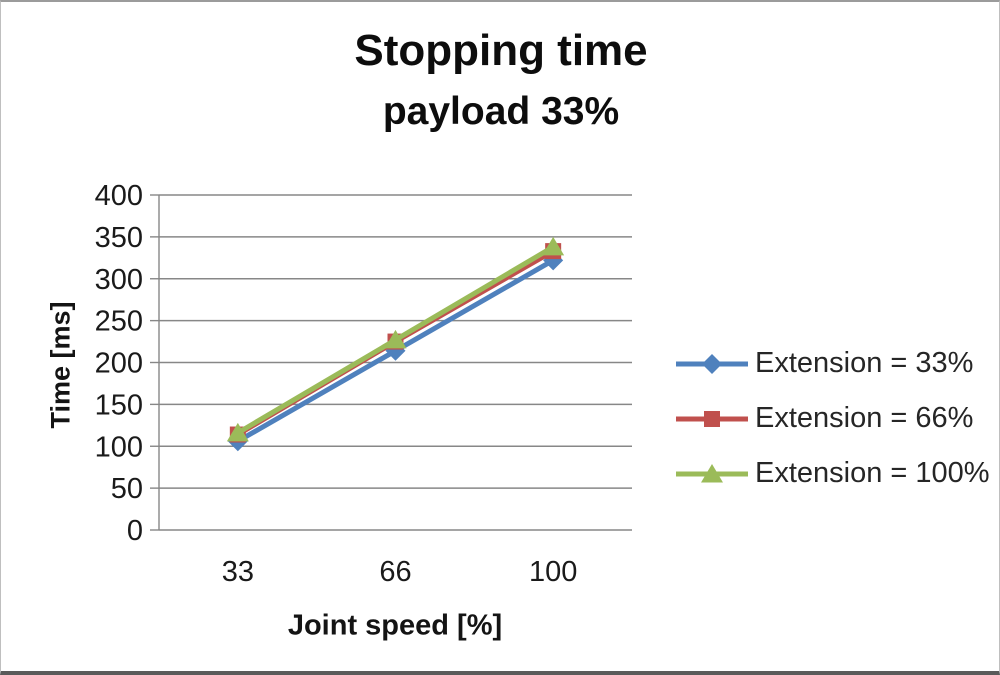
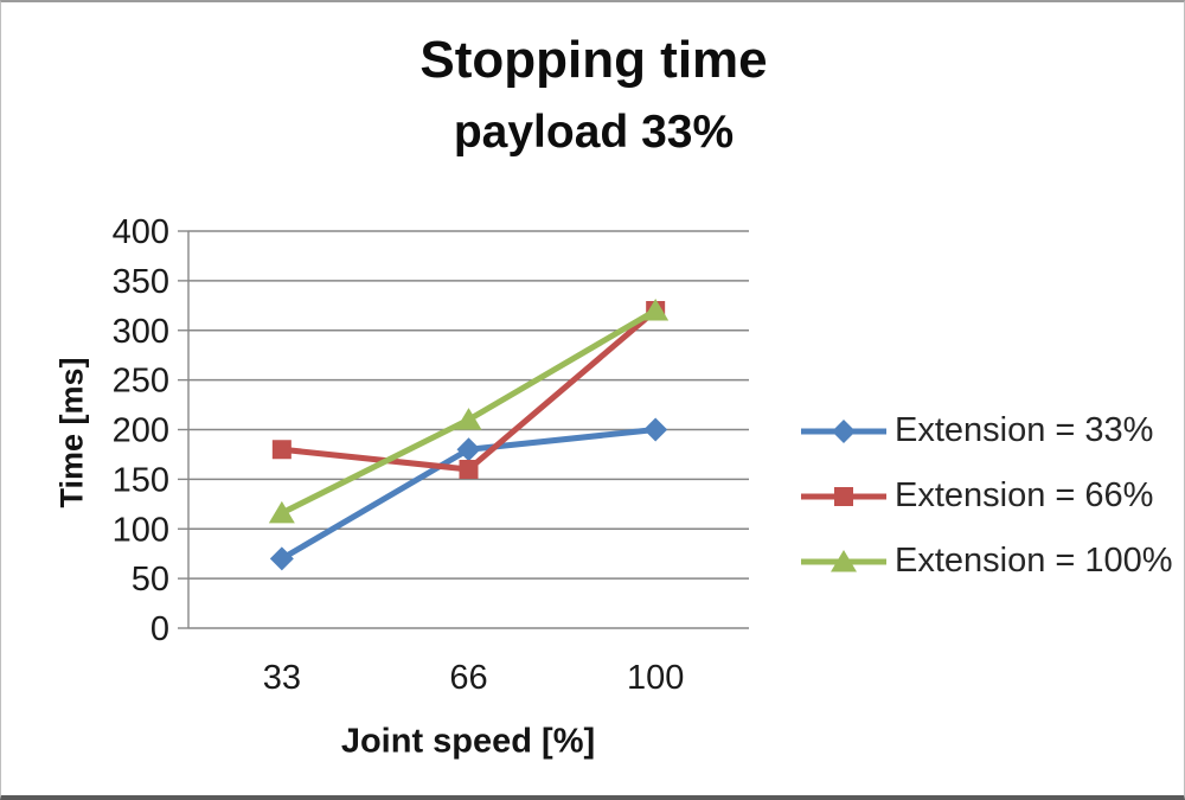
Extension = 33%/33: 110 -> 70
Extension = 66%/33: 110 -> 180
Extension = 33%/66: 210 -> 180
Extension = 66%/66: 220 -> 160
Extension = 100%/66: 230 -> 210
Extension = 33%/100: 320 -> 200
Extension = 66%/100: 330 -> 320
Extension = 100%/100: 340 -> 320
